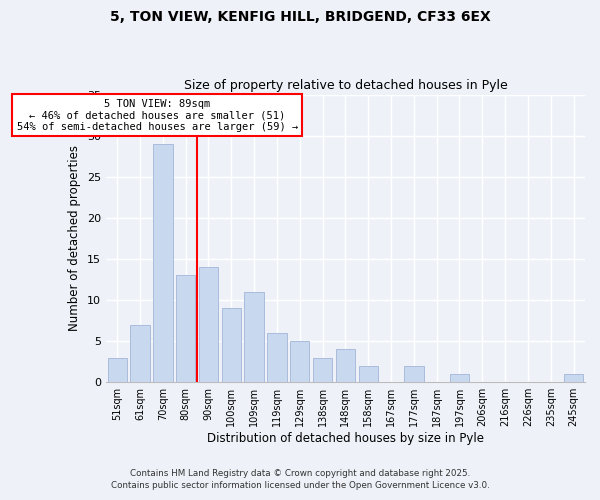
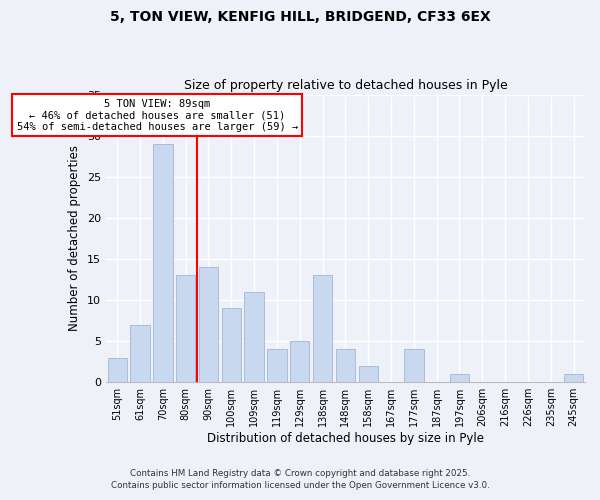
119sqm: 6 -> 4
138sqm: 3 -> 13
177sqm: 2 -> 4
